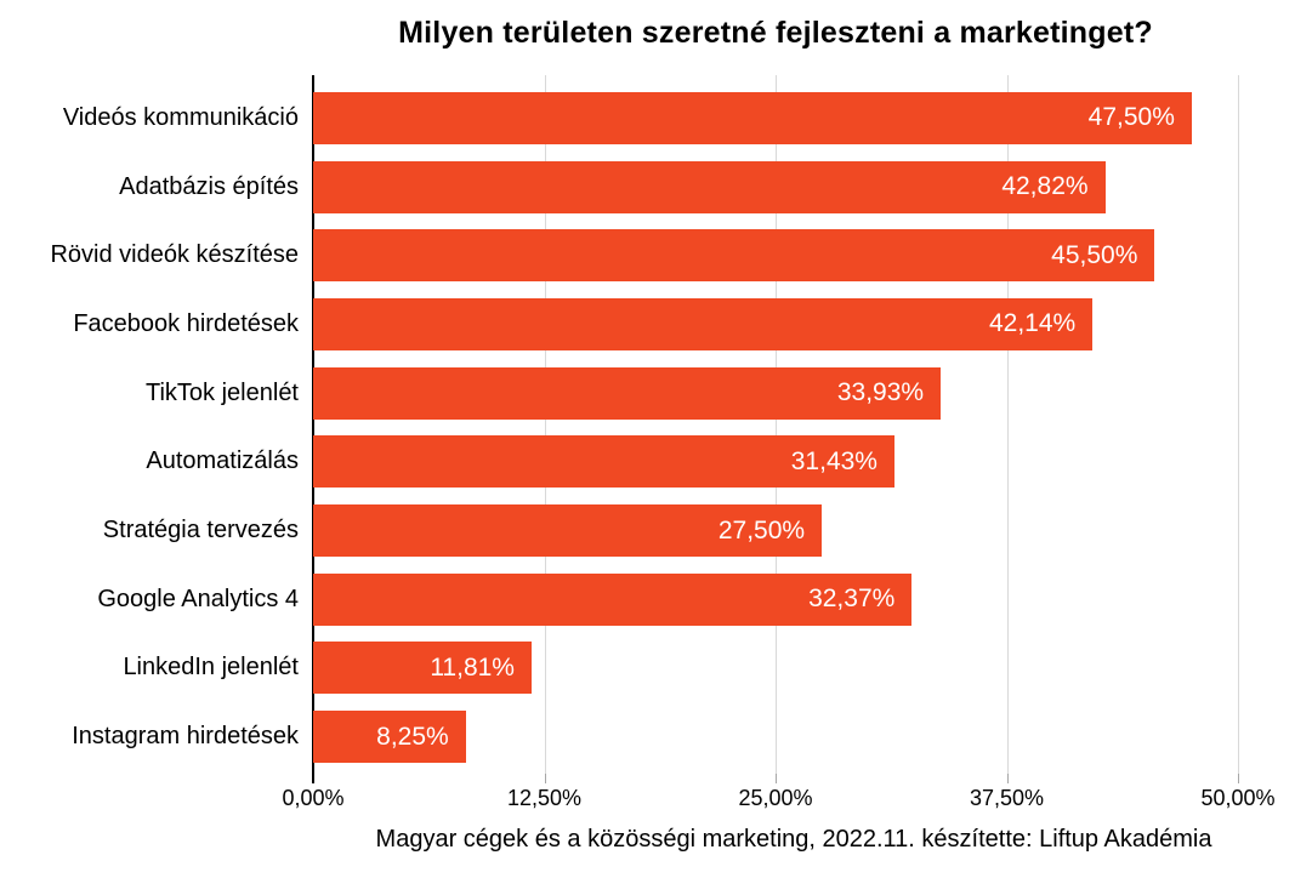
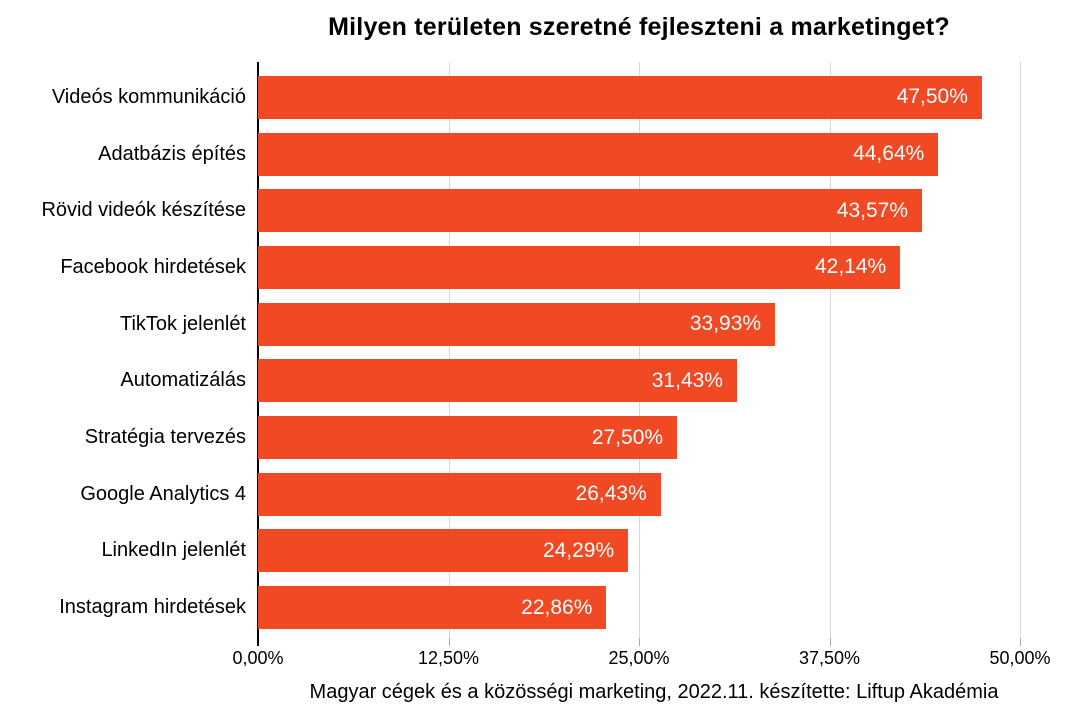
Adatbázis építés: 42,82% -> 44,64%
Rövid videók készítése: 45,50% -> 43,57%
Google Analytics 4: 32,37% -> 26,43%
LinkedIn jelenlét: 11,81% -> 24,29%
Instagram hirdetések: 8,25% -> 22,86%
